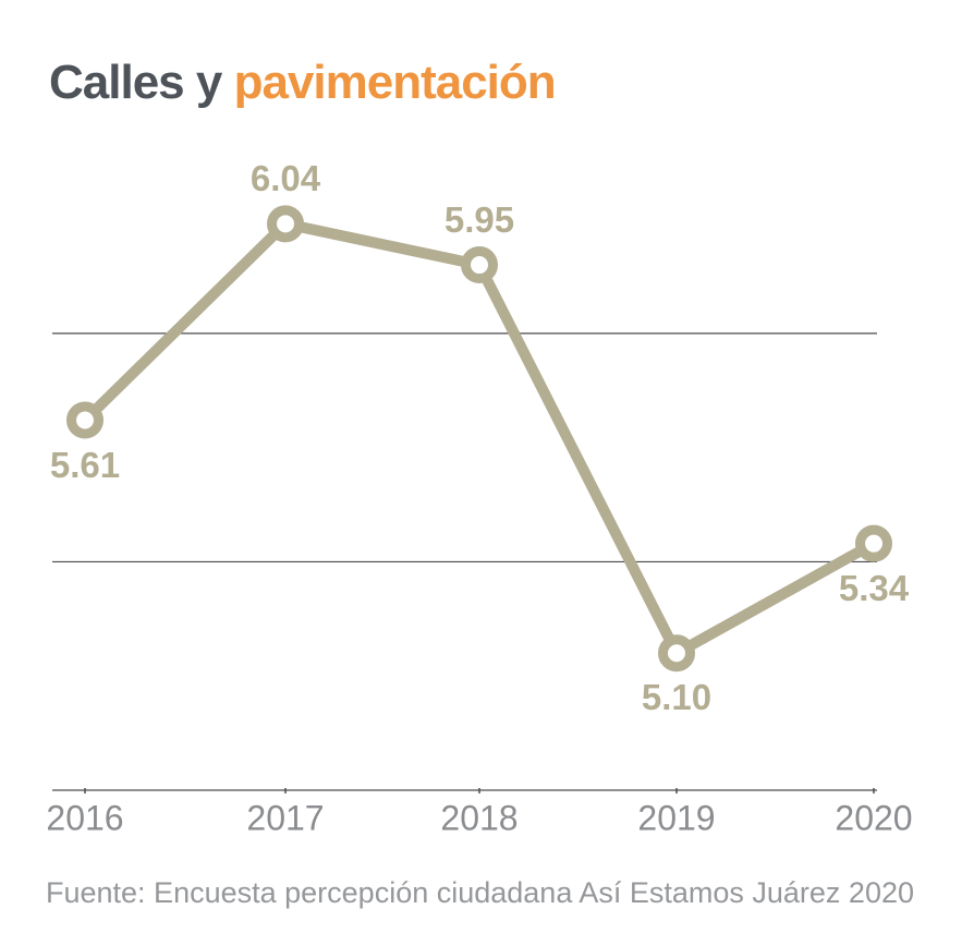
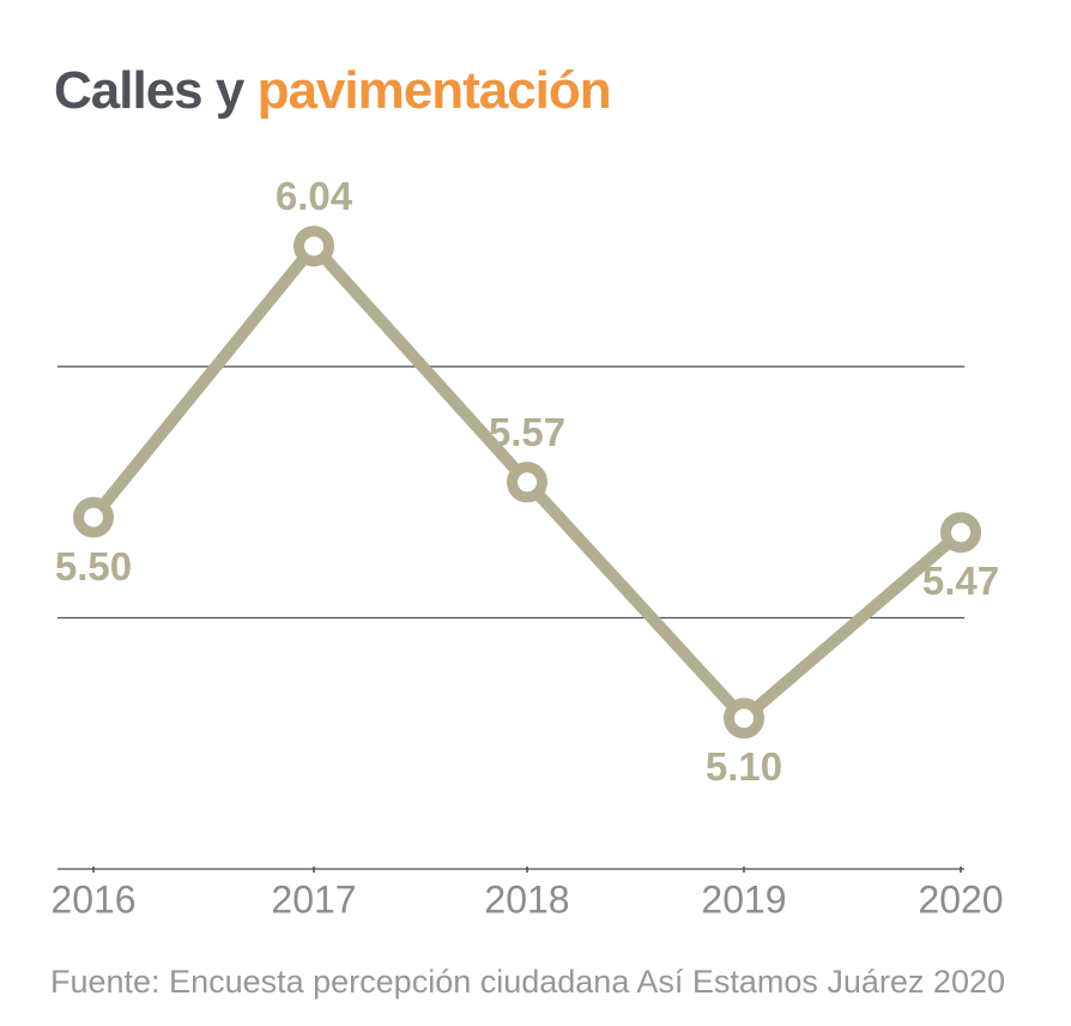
2016: 5.61 -> 5.50
2018: 5.95 -> 5.57
2020: 5.34 -> 5.47
